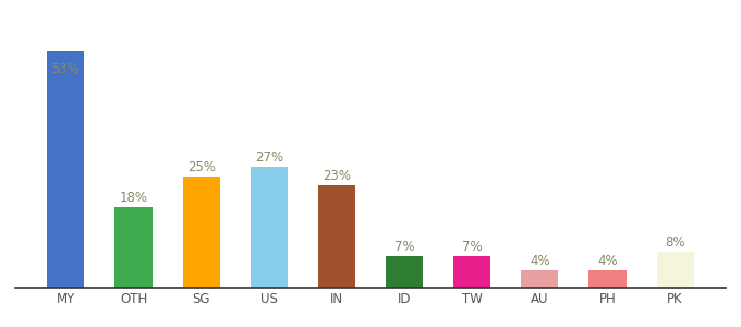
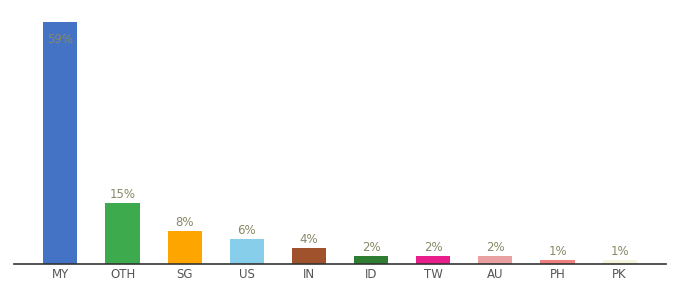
MY: 53% -> 59%
OTH: 18% -> 15%
SG: 25% -> 8%
US: 27% -> 6%
IN: 23% -> 4%
ID: 7% -> 2%
TW: 7% -> 2%
AU: 4% -> 2%
PH: 4% -> 1%
PK: 8% -> 1%
